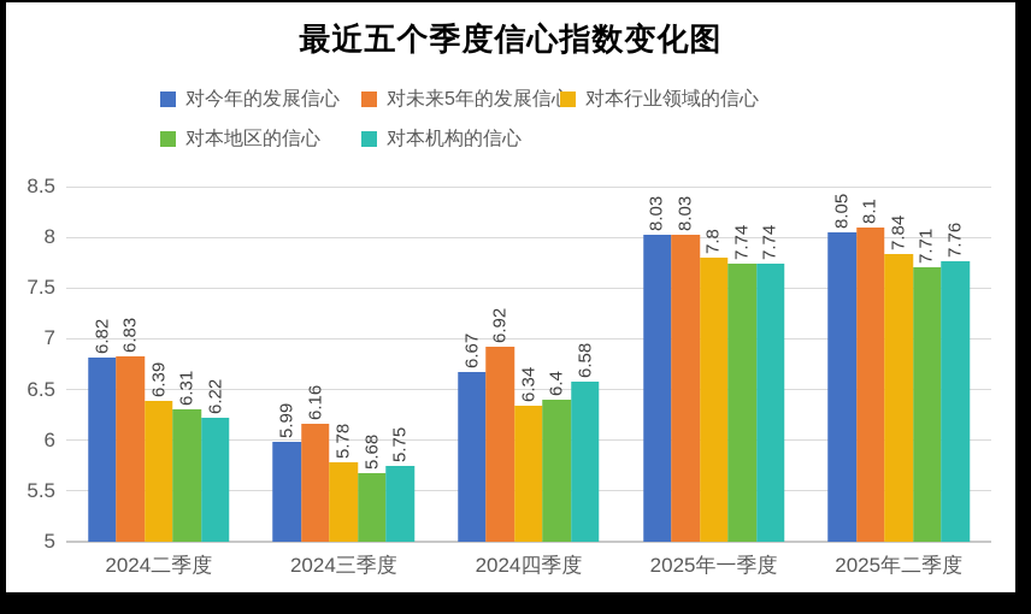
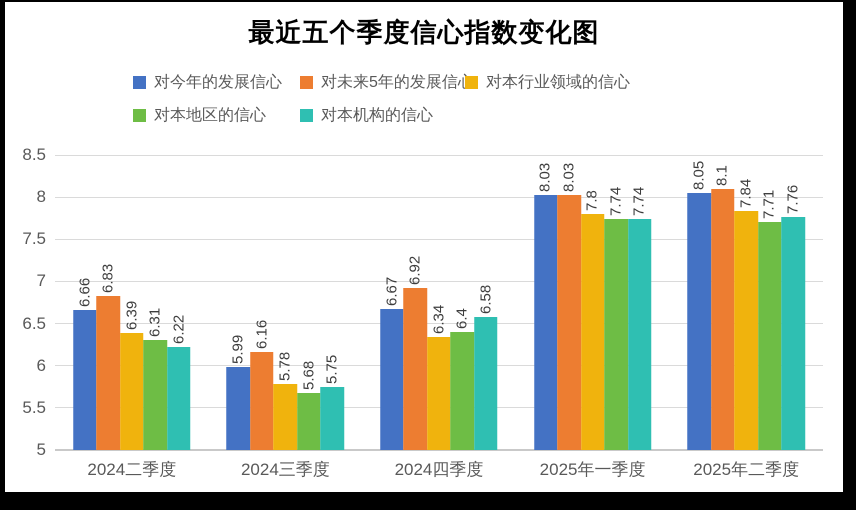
对今年的发展信心/2024二季度: 6.82 -> 6.66
